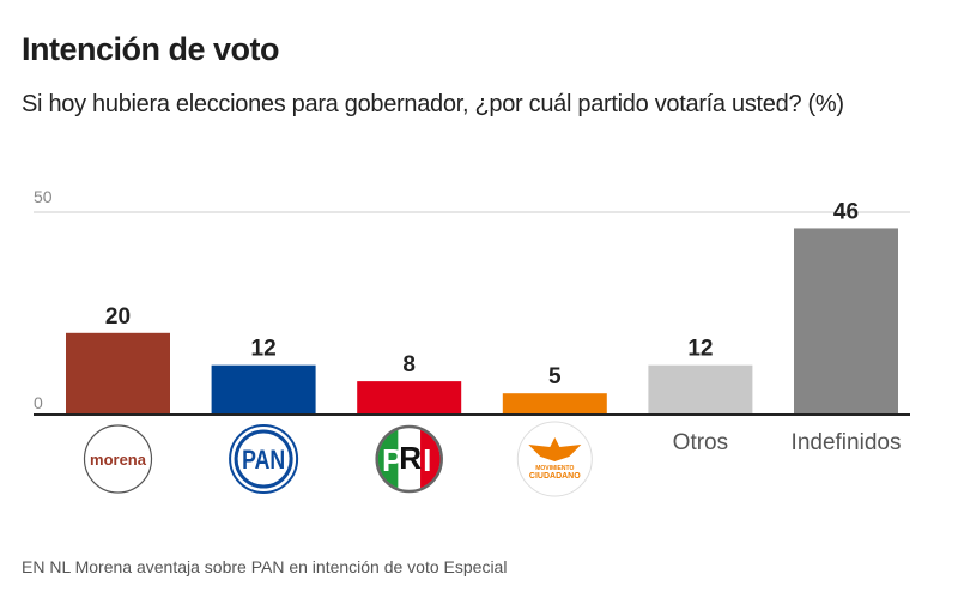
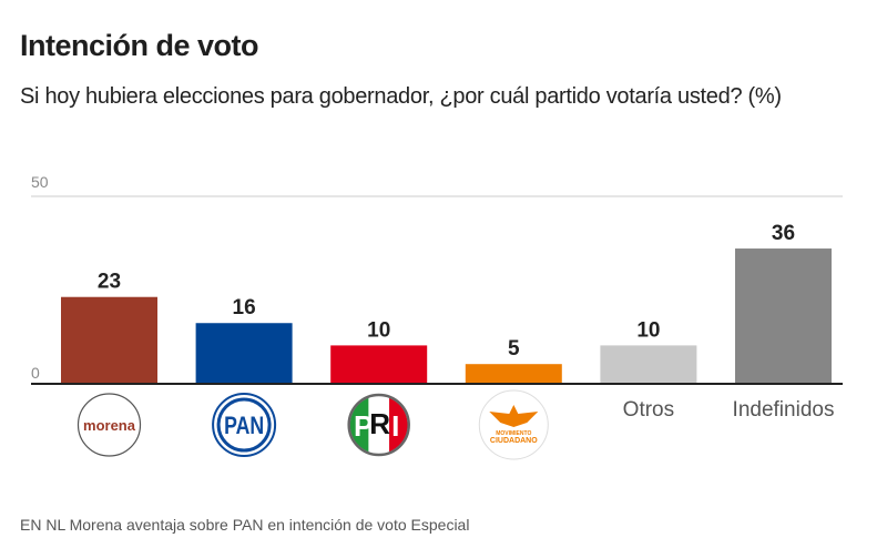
morena: 20 -> 23
PAN: 12 -> 16
PRI: 8 -> 10
Otros: 12 -> 10
Indefinidos: 46 -> 36
